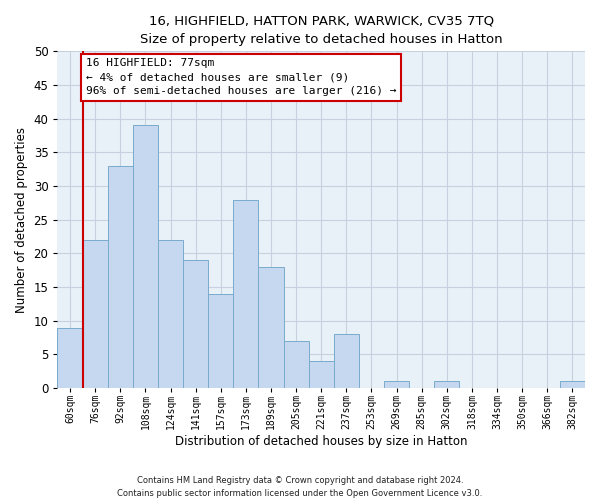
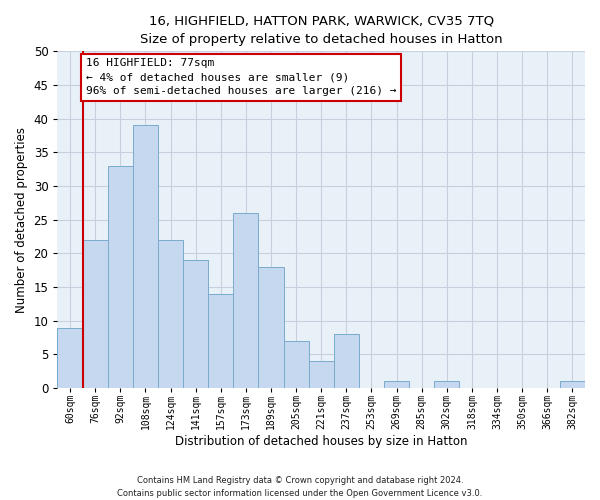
173sqm: 28 -> 26
